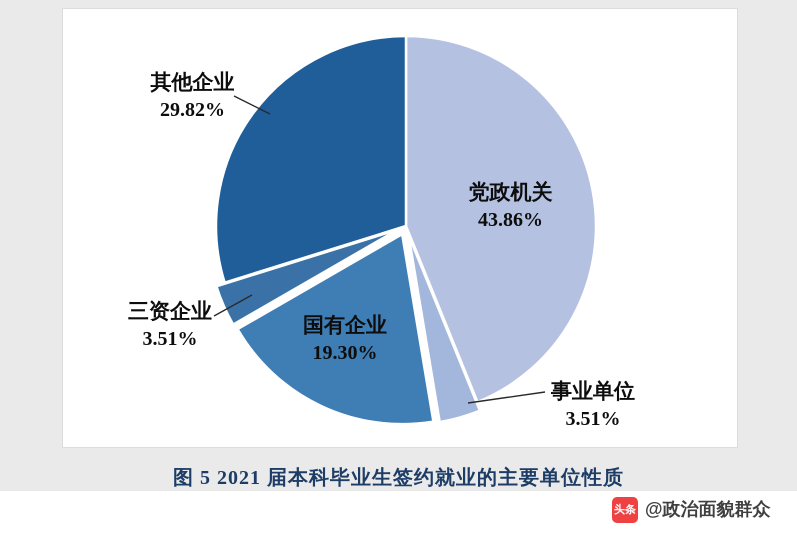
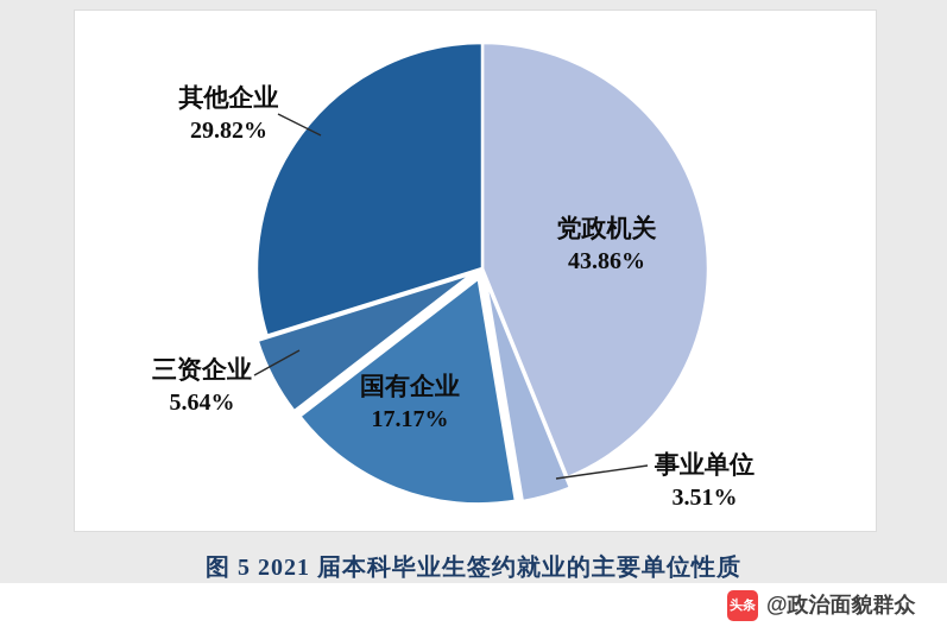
国有企业: 19.30% -> 17.17%
三资企业: 3.51% -> 5.64%
